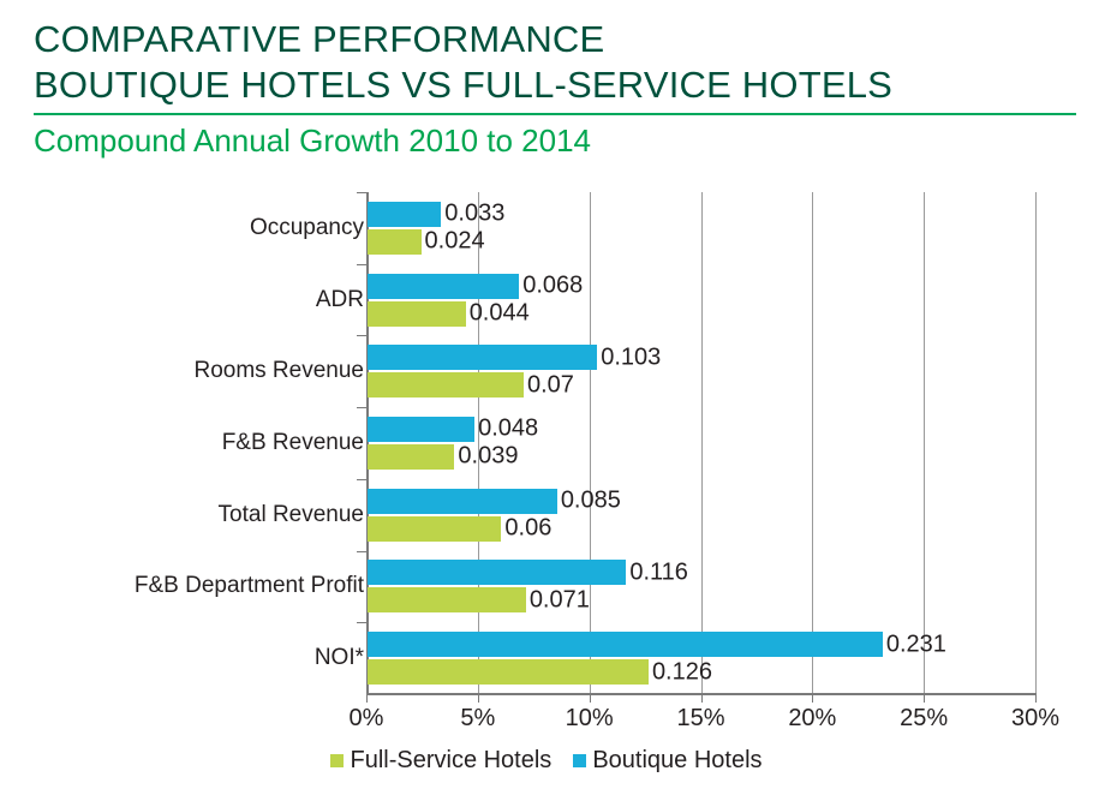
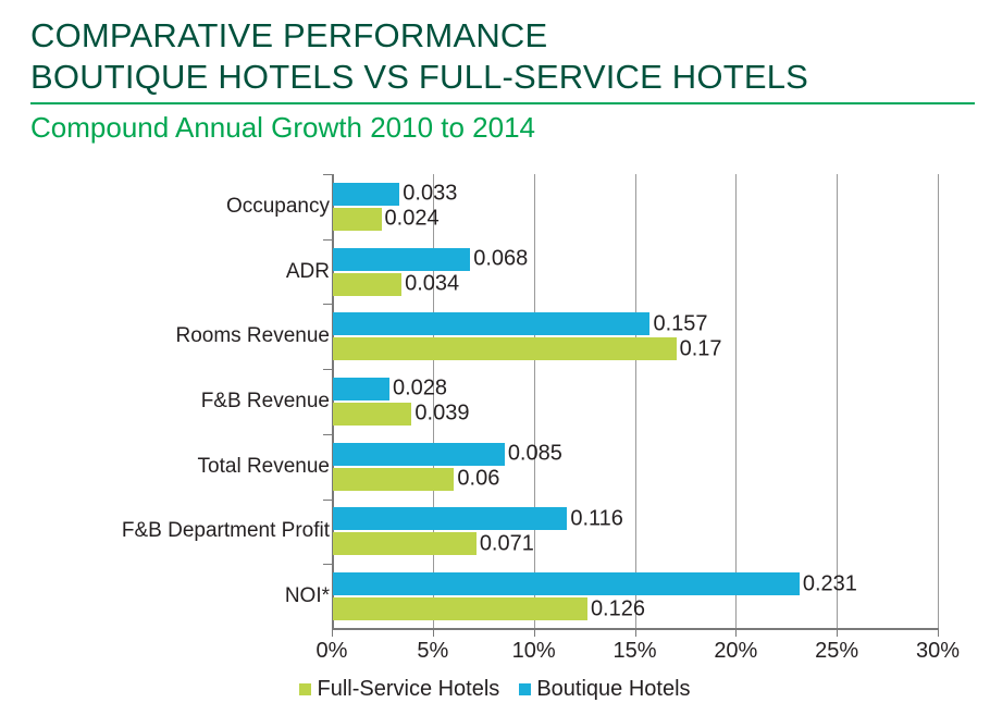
Full-Service Hotels/ADR: 0.044 -> 0.034
Boutique Hotels/Rooms Revenue: 0.103 -> 0.157
Full-Service Hotels/Rooms Revenue: 0.07 -> 0.17
Boutique Hotels/F&B Revenue: 0.048 -> 0.028
